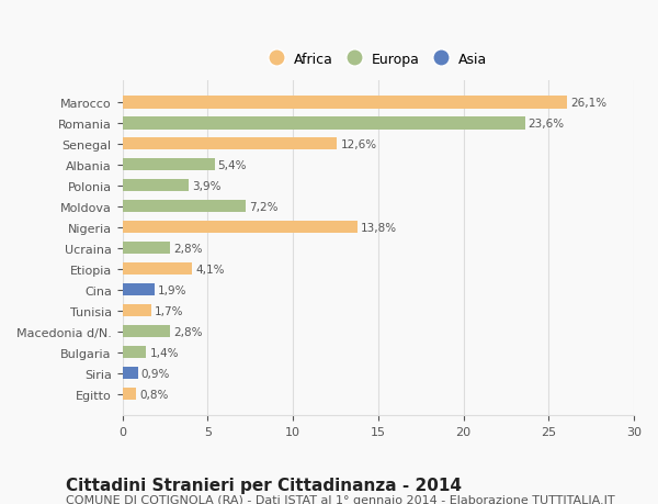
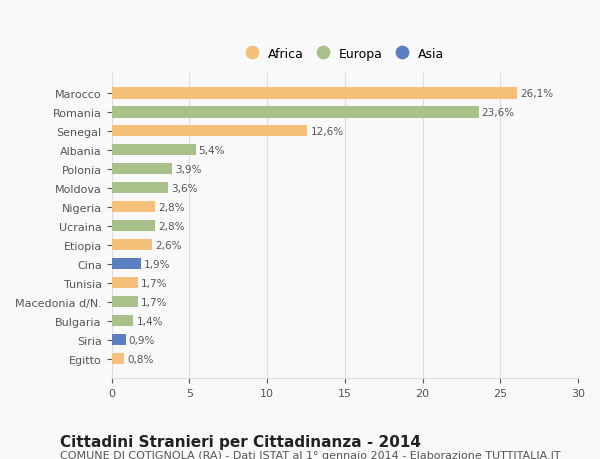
Moldova: 7,2% -> 3,6%
Nigeria: 13,8% -> 2,8%
Etiopia: 4,1% -> 2,6%
Macedonia d/N.: 2,8% -> 1,7%
